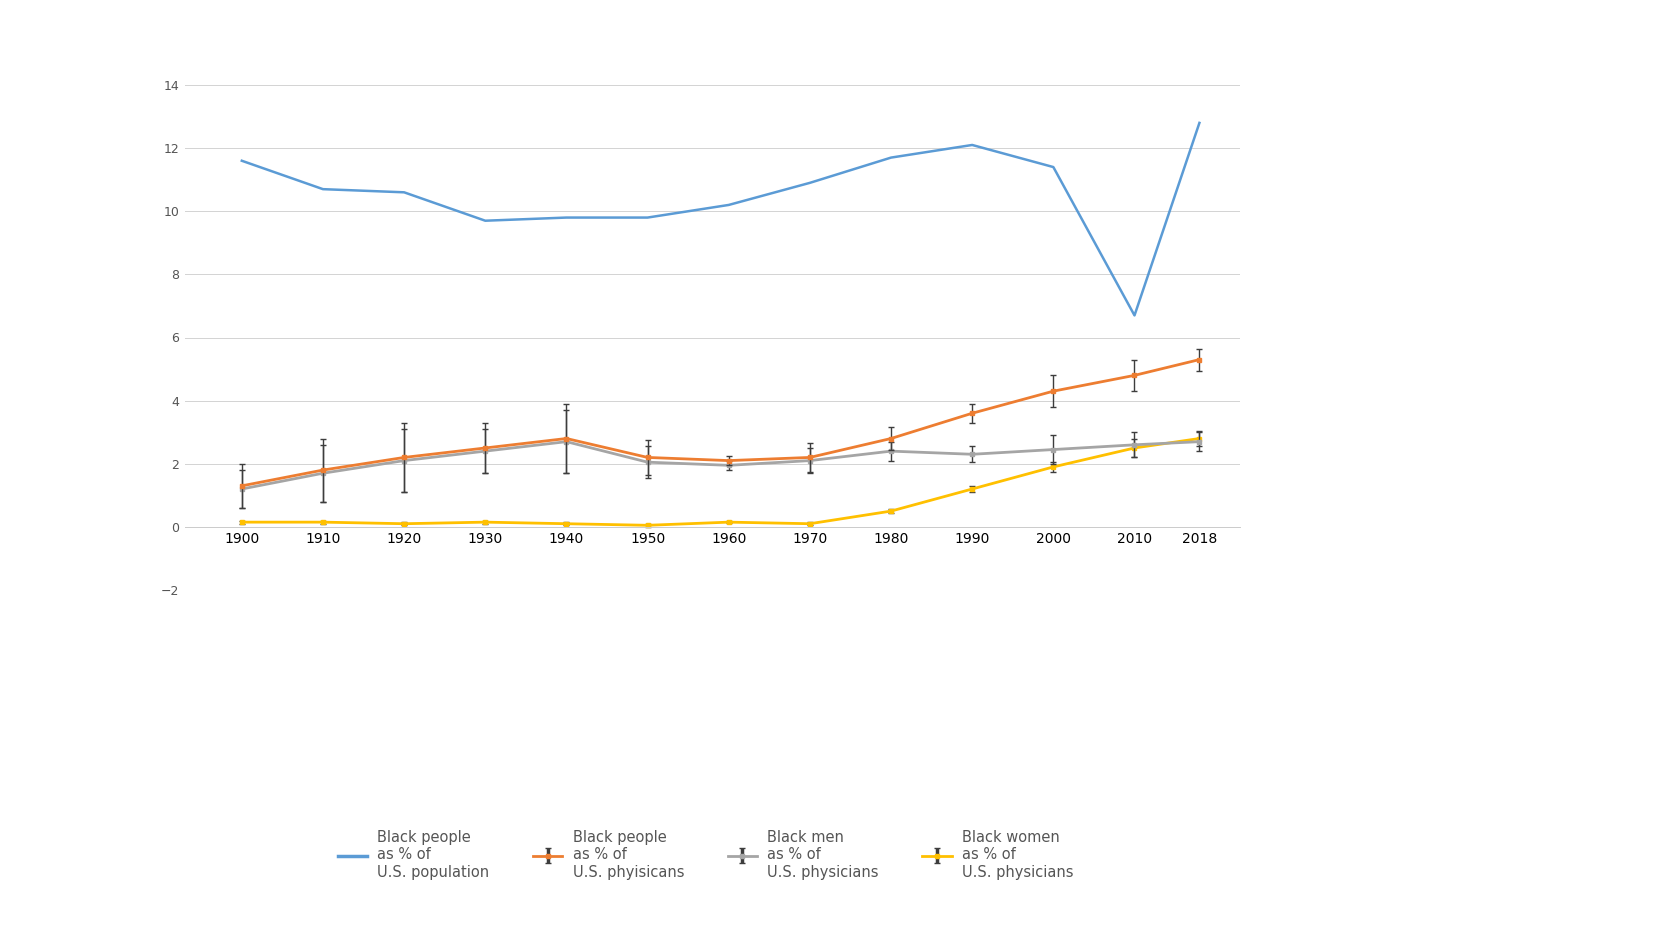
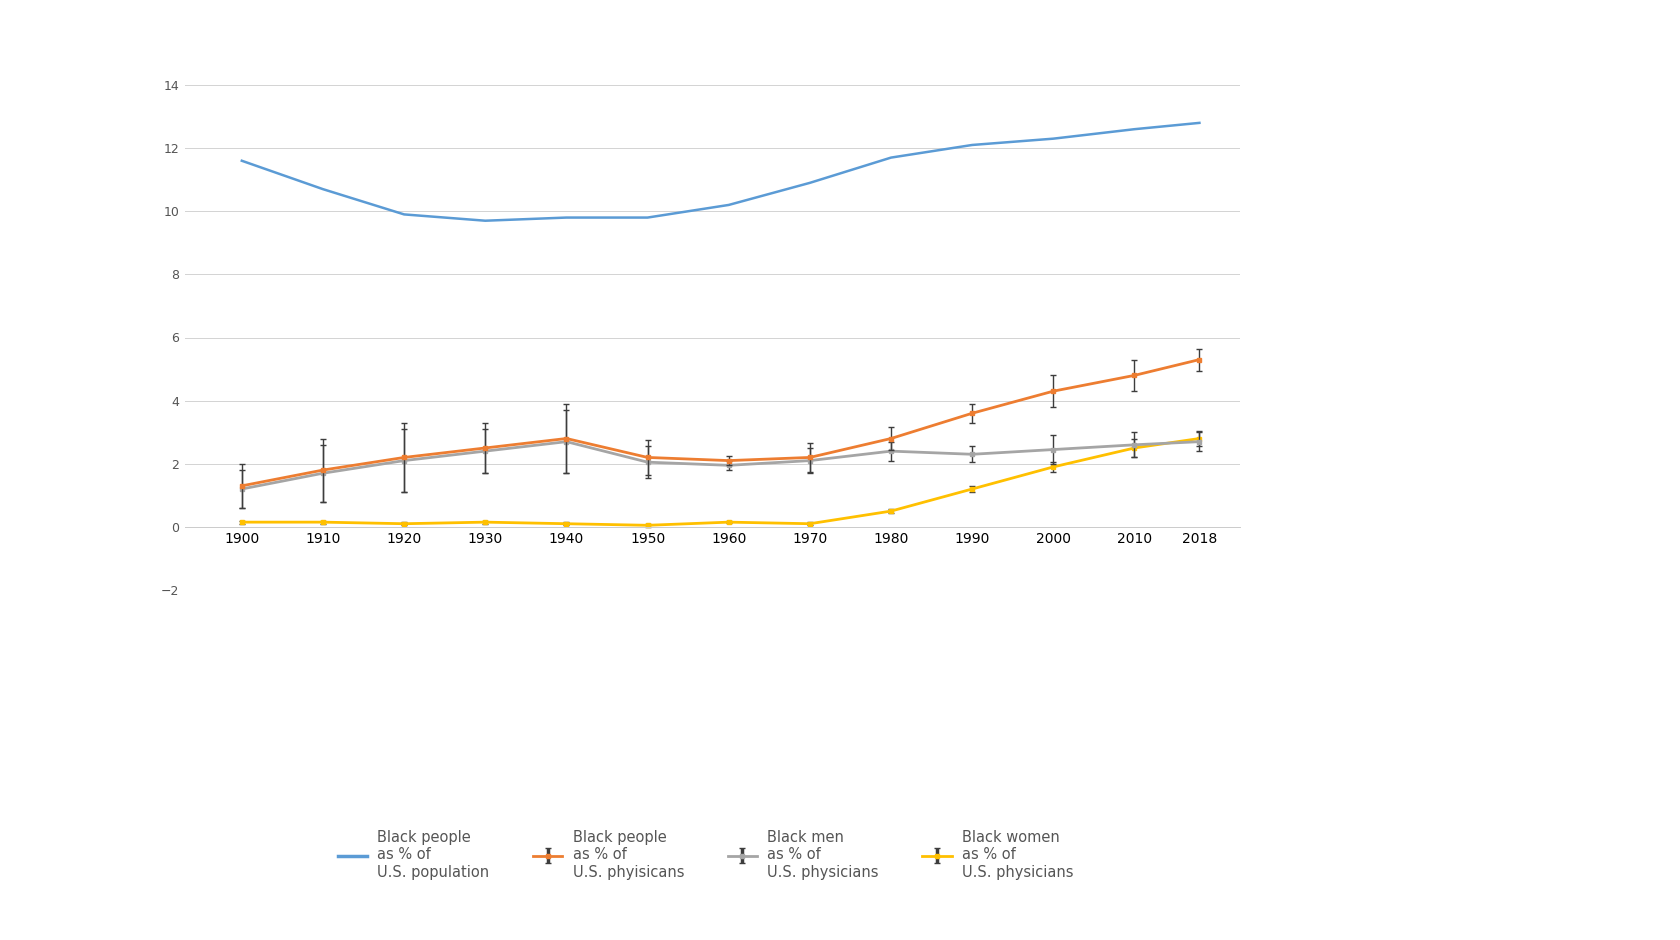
Black people as % of U.S. population/1920: 10.6 -> 9.9
Black people as % of U.S. population/2000: 11.4 -> 12.3
Black people as % of U.S. population/2010: 6.7 -> 12.6
